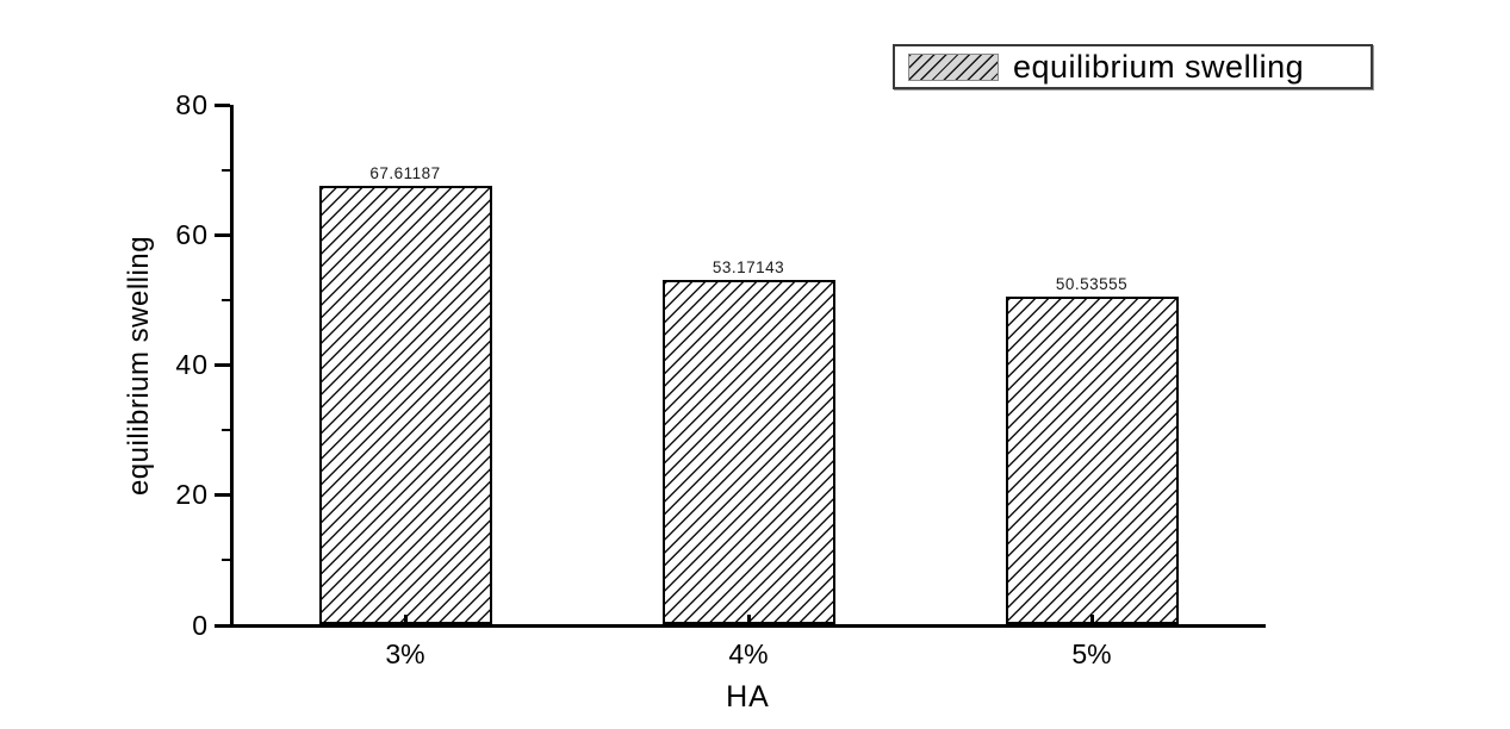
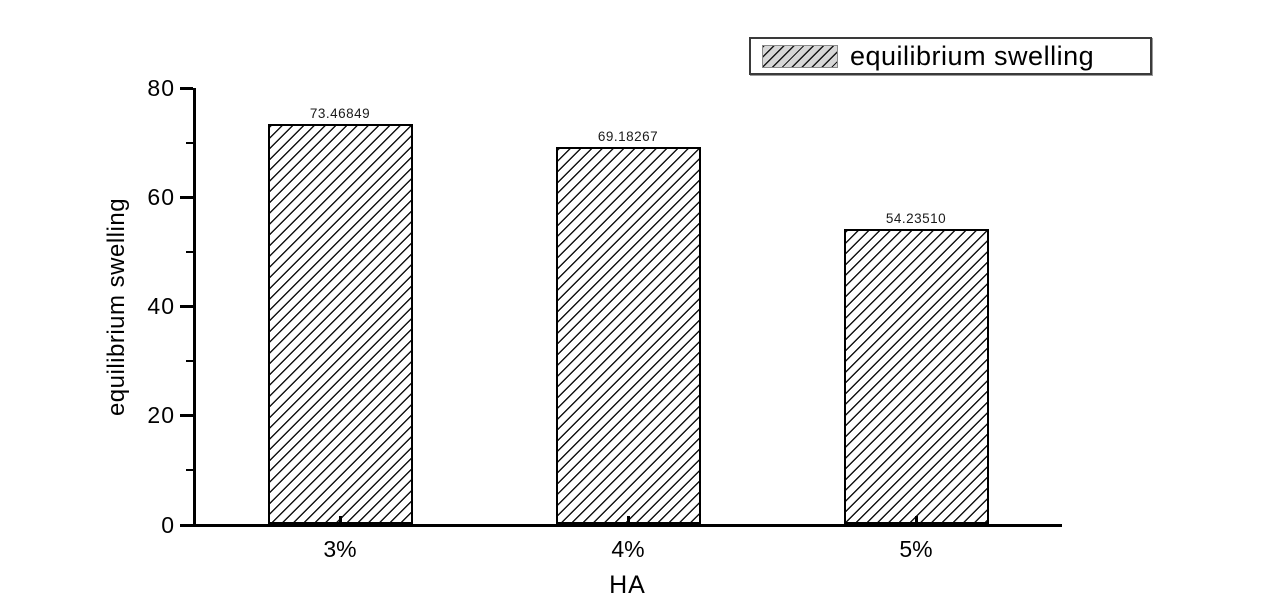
3%: 67.61187 -> 73.46849
4%: 53.17143 -> 69.18267
5%: 50.53555 -> 54.23510
